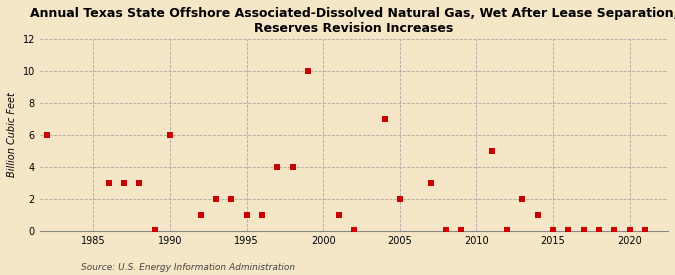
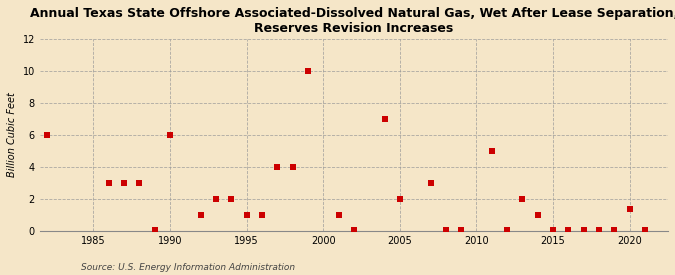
2020: 0.1 -> 1.4
